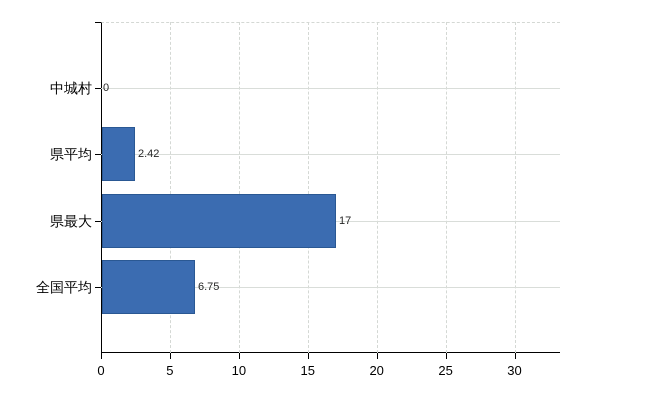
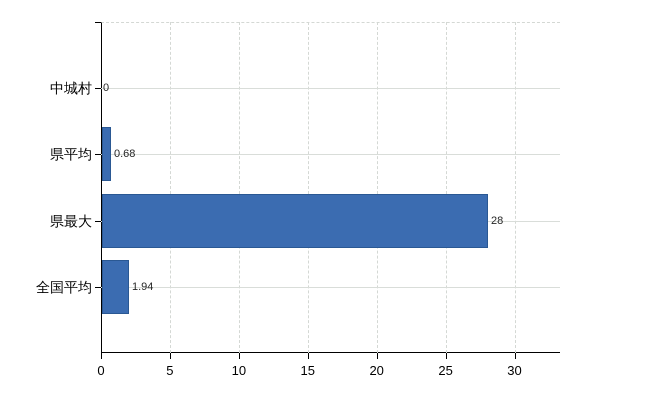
県平均: 2.42 -> 0.68
県最大: 17 -> 28
全国平均: 6.75 -> 1.94
